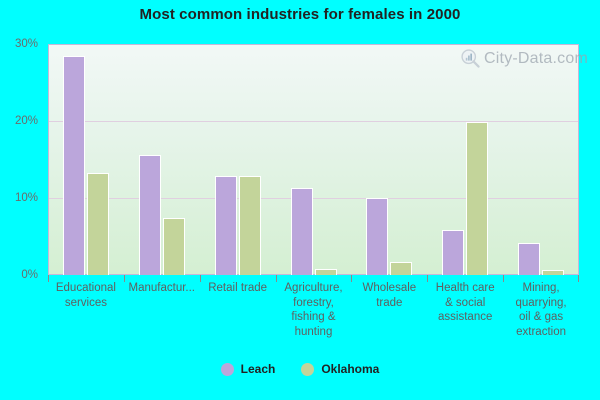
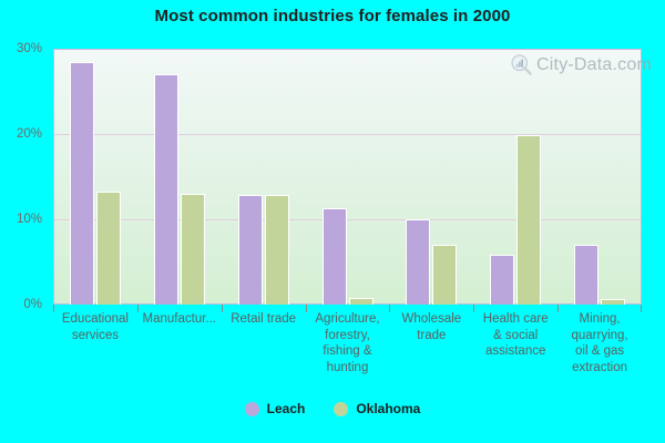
Leach/Manufactur...: 16% -> 27%
Oklahoma/Manufactur...: 7% -> 13%
Oklahoma/Wholesale trade: 2% -> 7%
Leach/Mining, quarrying, oil & gas extraction: 4% -> 7%
